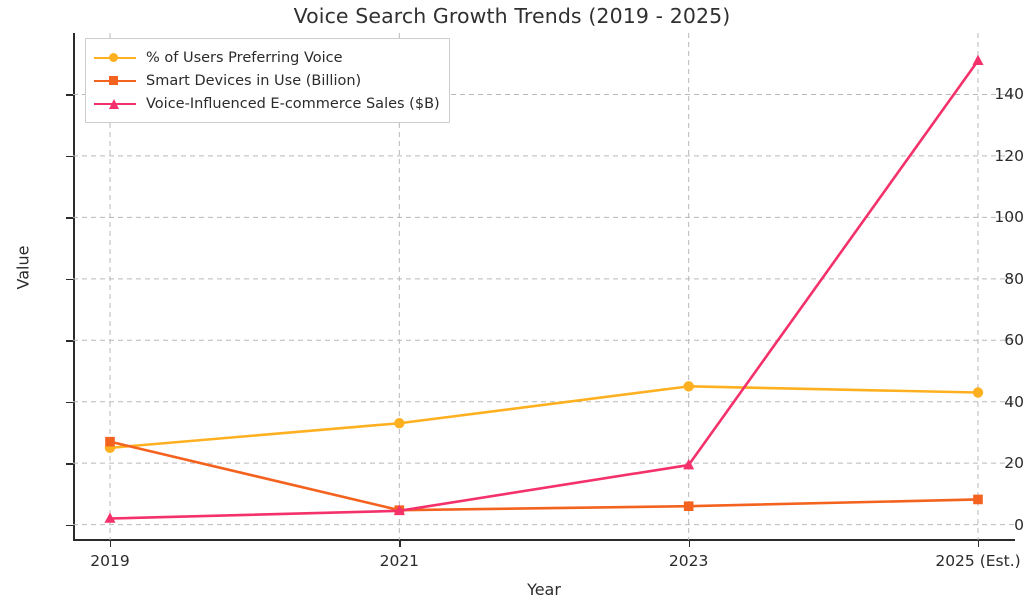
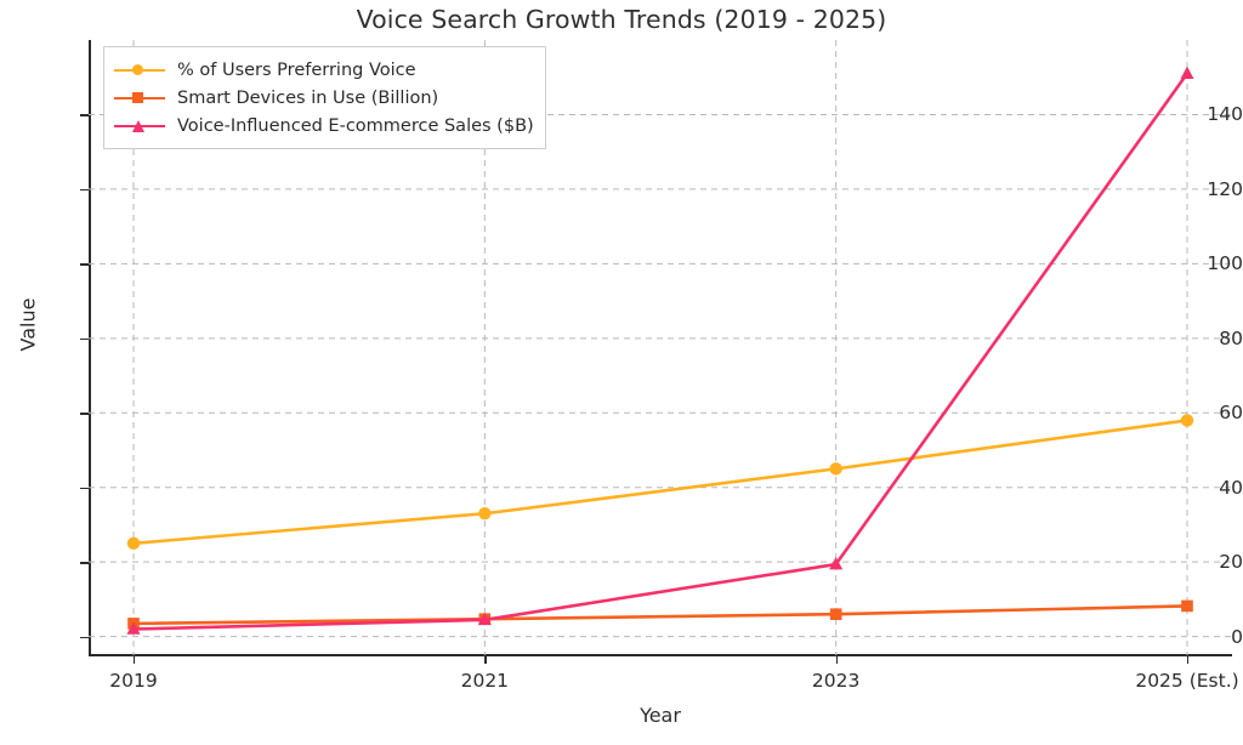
Smart Devices in Use (Billion)/2019: 27 -> 4
% of Users Preferring Voice/2025 (Est.): 43 -> 58
